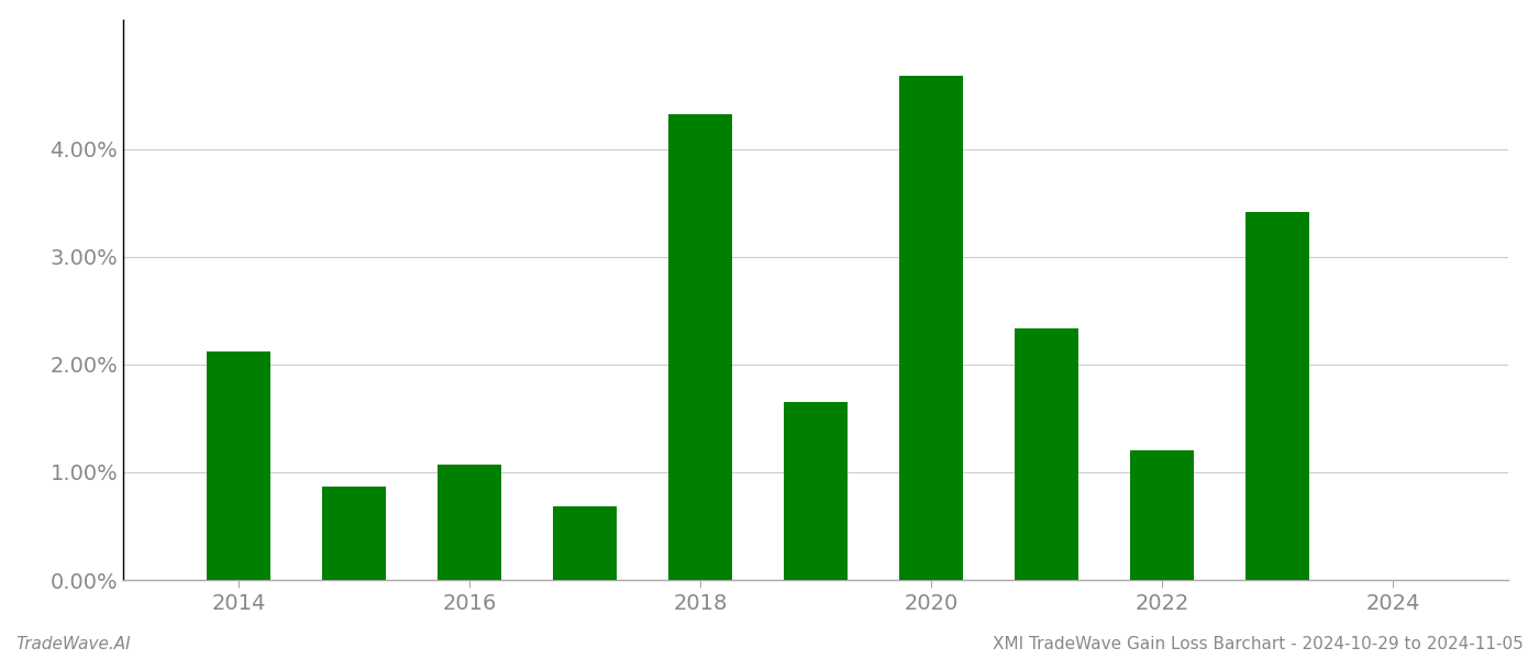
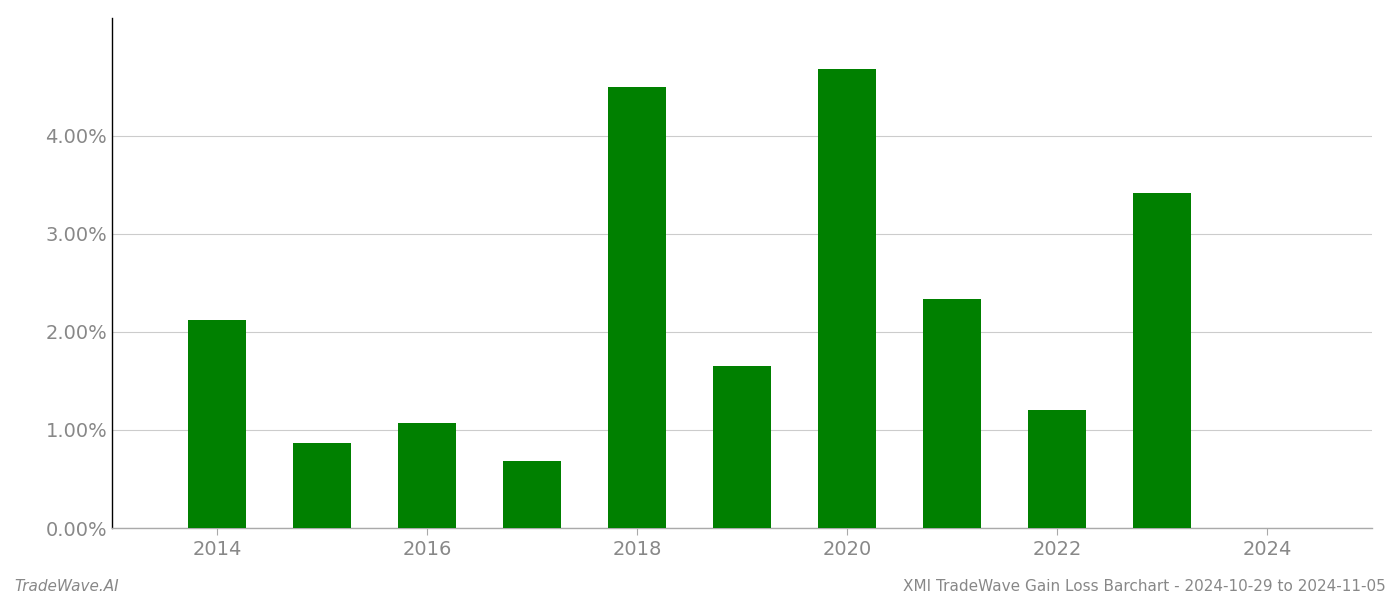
2018: 4.32% -> 4.50%
